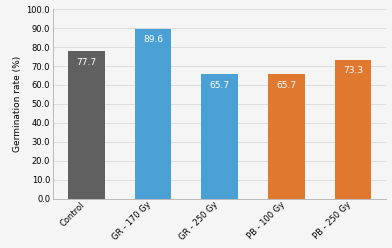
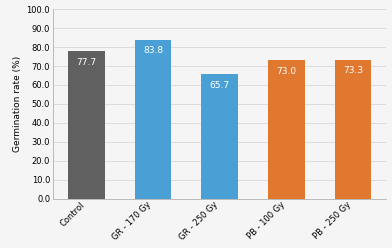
GR - 170 Gy: 89.6 -> 83.8
PB - 100 Gy: 65.7 -> 73.0
